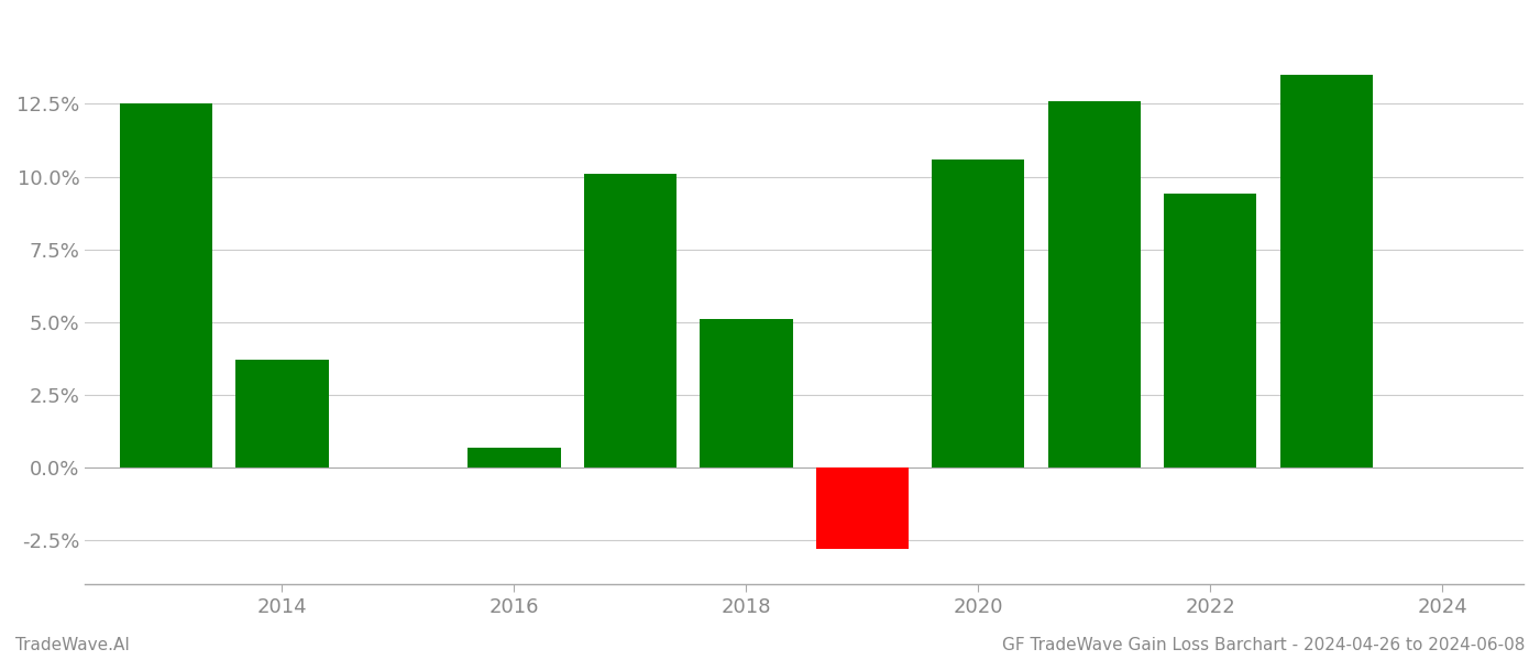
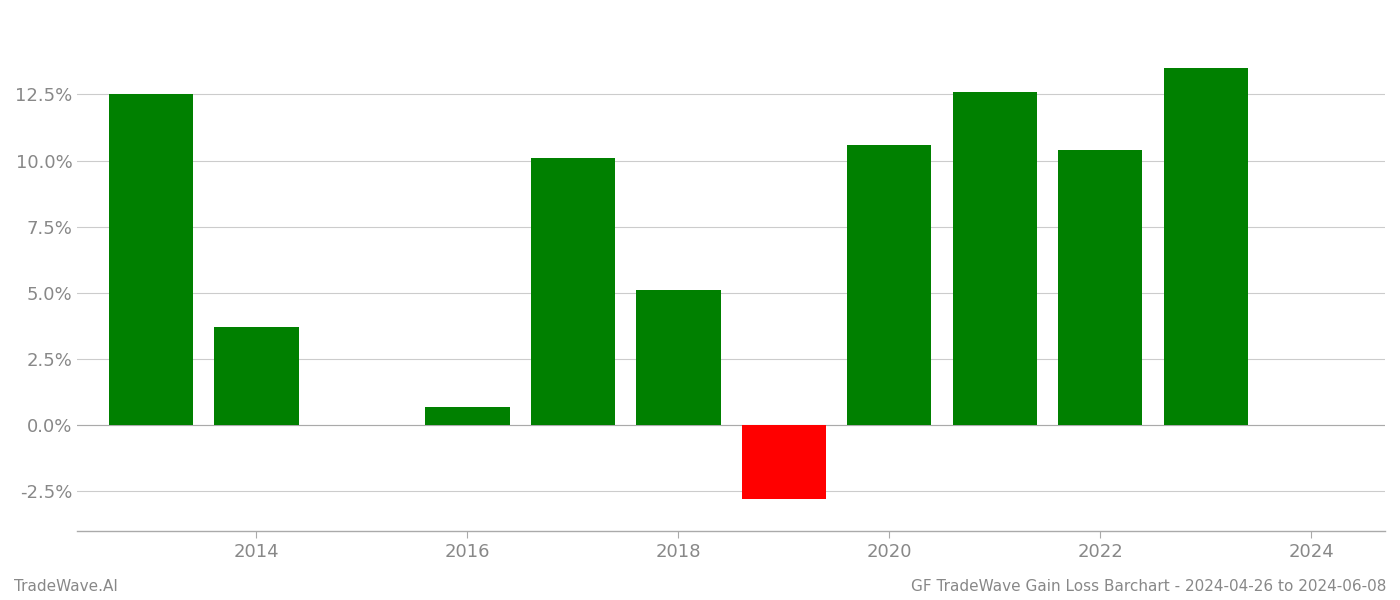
2022: 9.4% -> 10.4%
